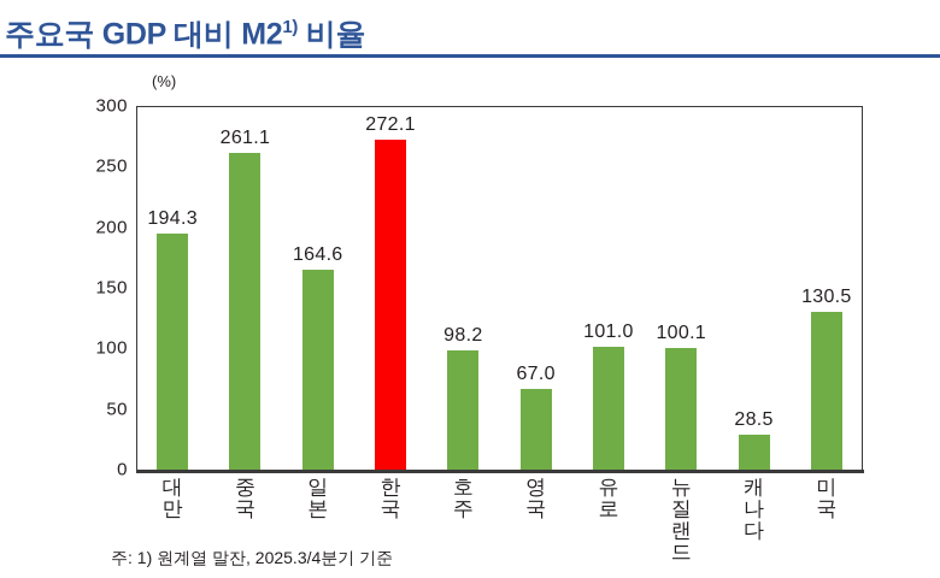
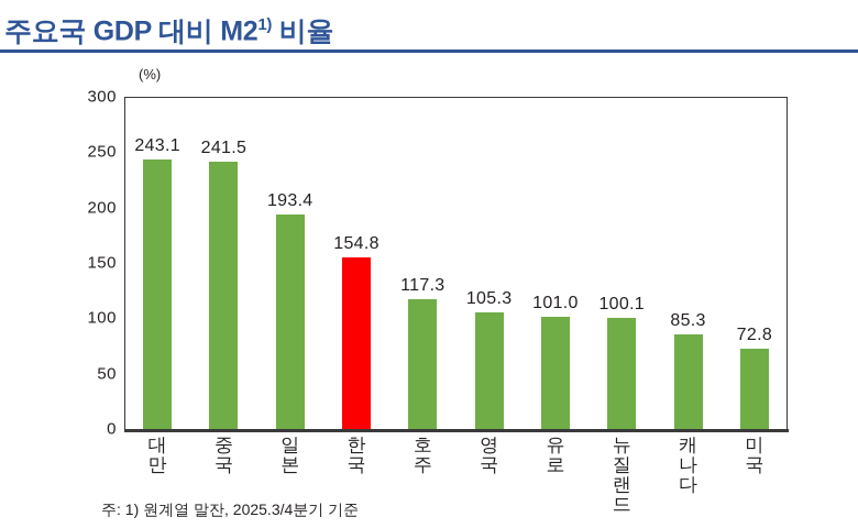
대만: 194.3 -> 243.1
중국: 261.1 -> 241.5
일본: 164.6 -> 193.4
한국: 272.1 -> 154.8
호주: 98.2 -> 117.3
영국: 67.0 -> 105.3
캐나다: 28.5 -> 85.3
미국: 130.5 -> 72.8
